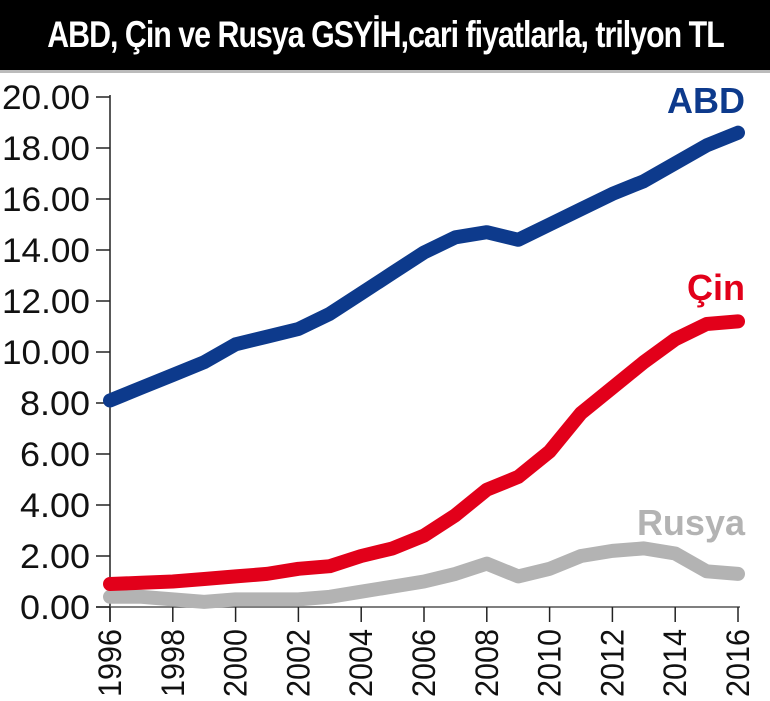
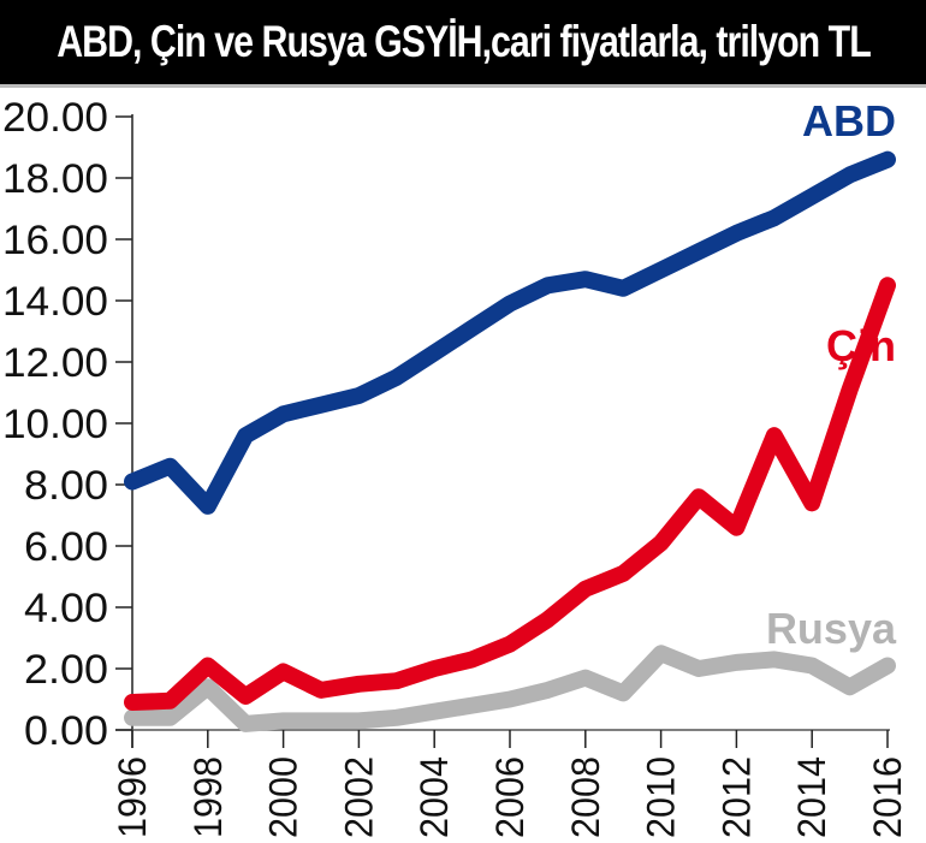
ABD/1998: 9.1 -> 7.3
Çin/1998: 1.0 -> 2.1
Rusya/1998: 0.3 -> 1.4
Çin/2000: 1.2 -> 1.9
Rusya/2010: 1.5 -> 2.5
Çin/2012: 8.6 -> 6.6
Çin/2014: 10.5 -> 7.4
Çin/2016: 11.2 -> 14.5
Rusya/2016: 1.3 -> 2.1
